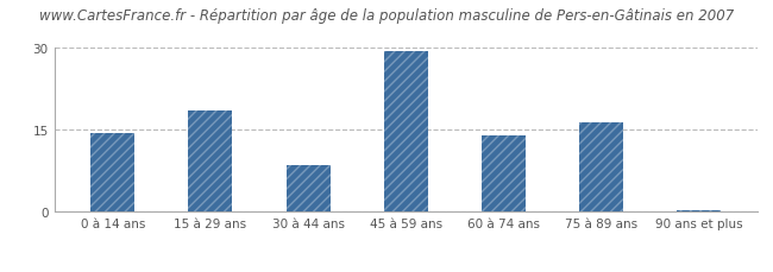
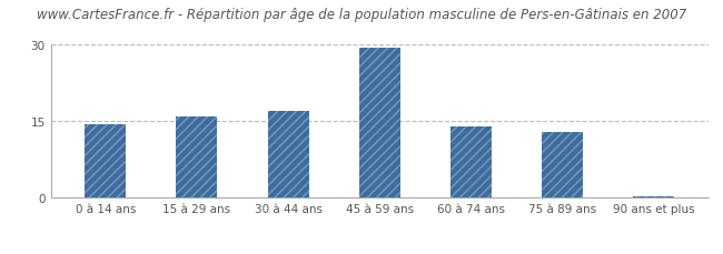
15 à 29 ans: 18.5 -> 16.0
30 à 44 ans: 8.5 -> 17.0
75 à 89 ans: 16.5 -> 13.0
